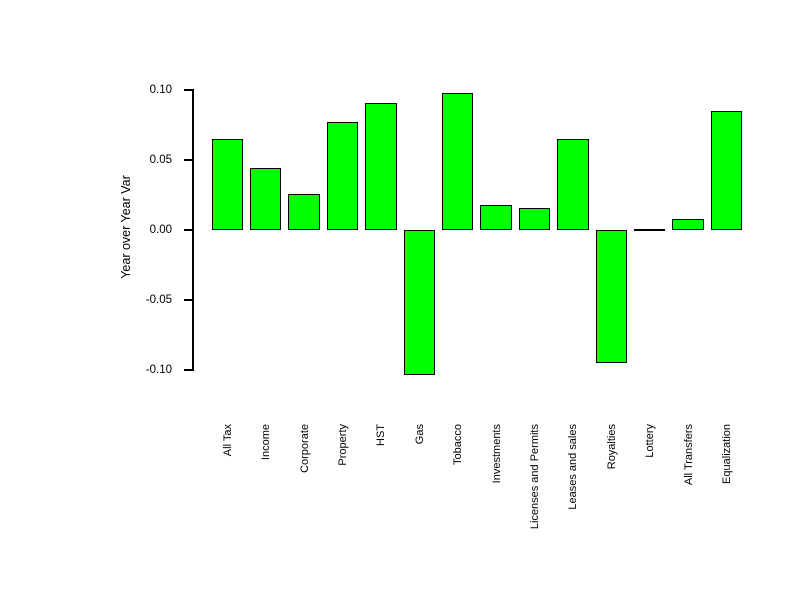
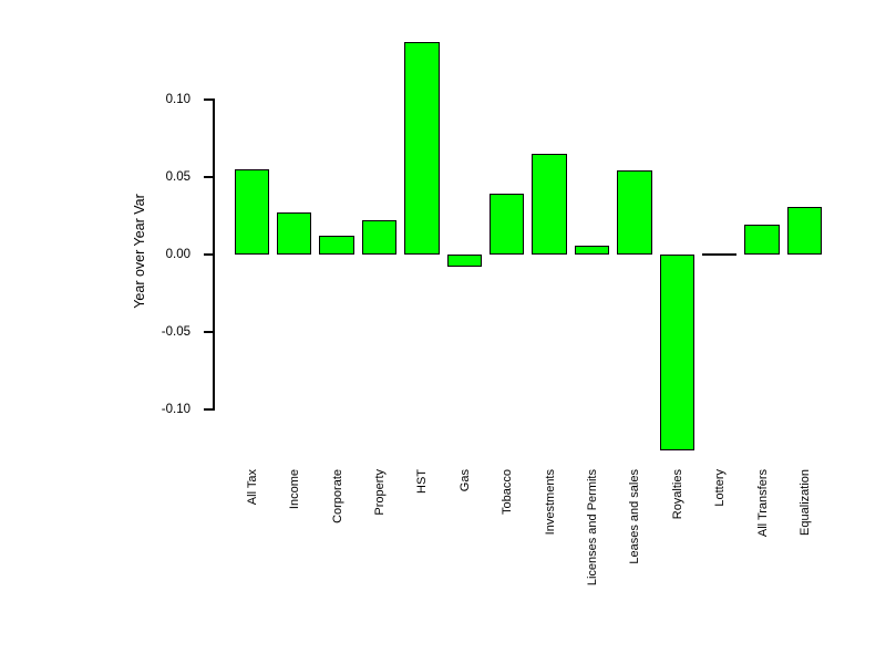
All Tax: 0.065 -> 0.055
Income: 0.044 -> 0.027
Corporate: 0.026 -> 0.012
Property: 0.077 -> 0.022
HST: 0.091 -> 0.137
Gas: -0.104 -> -0.008
Tobacco: 0.098 -> 0.039
Investments: 0.018 -> 0.065
Licenses and Permits: 0.016 -> 0.006
Leases and sales: 0.065 -> 0.054
Royalties: -0.095 -> -0.127
All Transfers: 0.008 -> 0.019
Equalization: 0.085 -> 0.031
